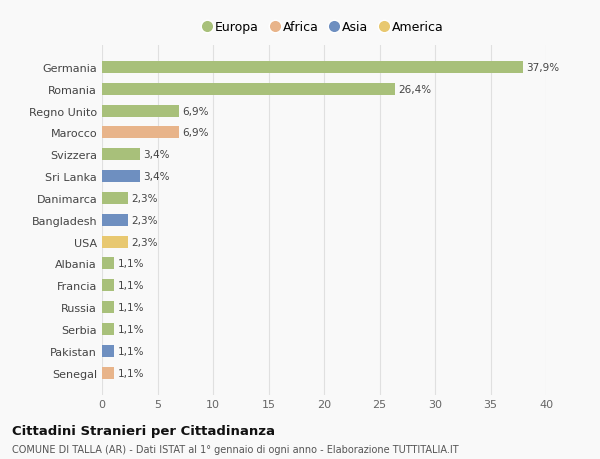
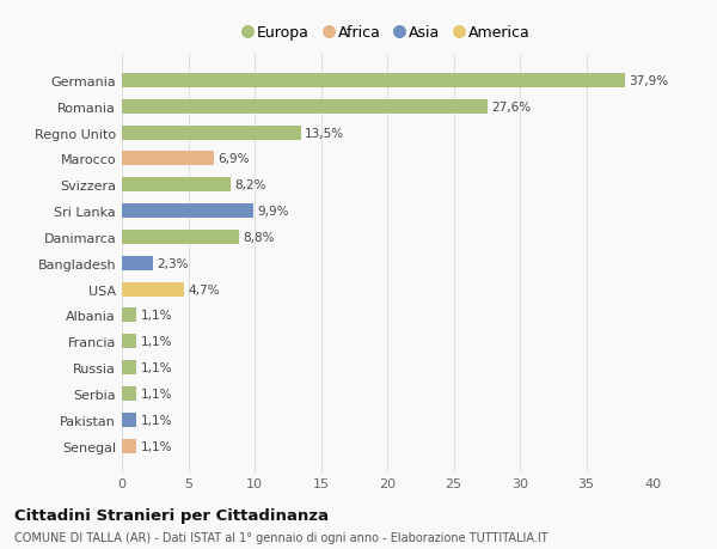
Romania: 26,4% -> 27,6%
Regno Unito: 6,9% -> 13,5%
Svizzera: 3,4% -> 8,2%
Sri Lanka: 3,4% -> 9,9%
Danimarca: 2,3% -> 8,8%
USA: 2,3% -> 4,7%
